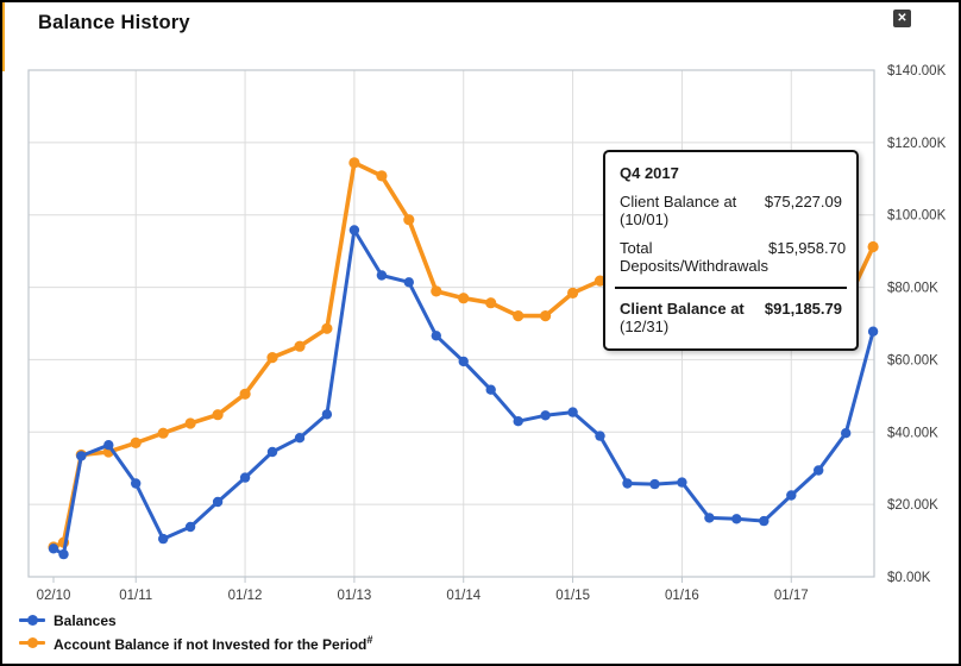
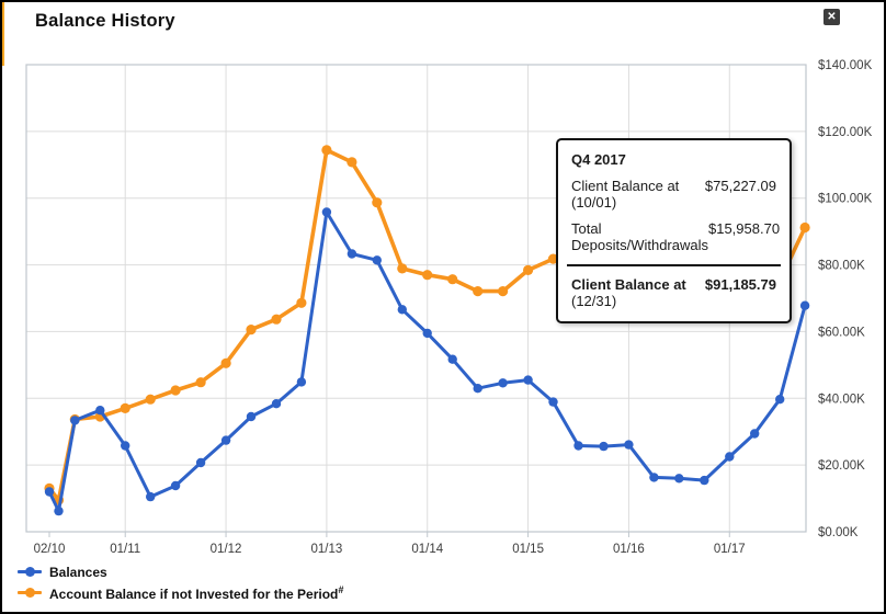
Balances/02/10: $8K -> $12K
Account Balance if not Invested for the Period #/02/10: $8K -> $13K
